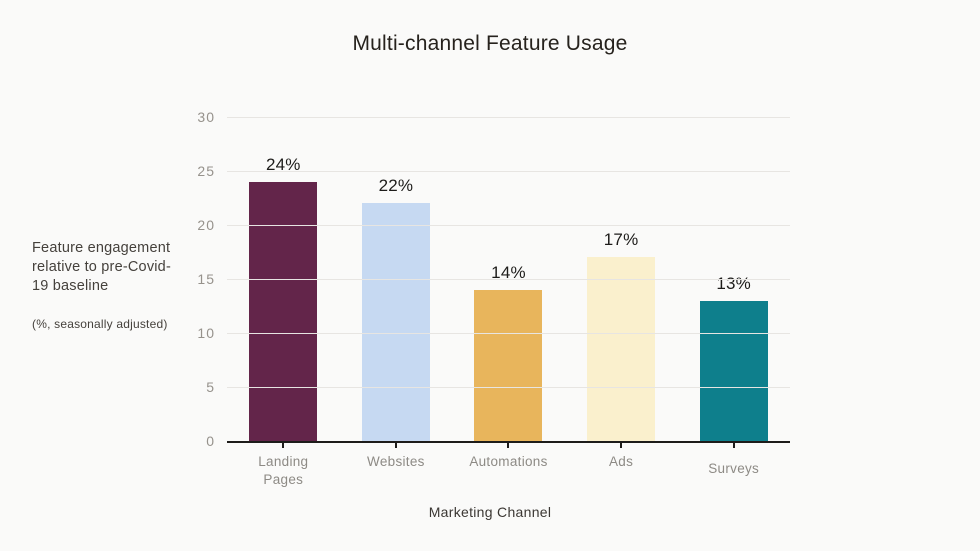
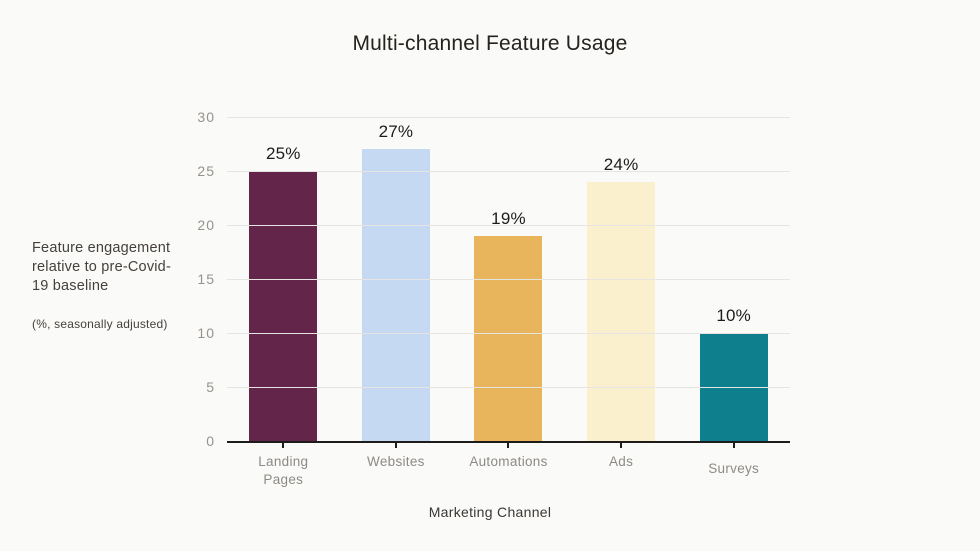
Landing Pages: 24% -> 25%
Websites: 22% -> 27%
Automations: 14% -> 19%
Ads: 17% -> 24%
Surveys: 13% -> 10%
